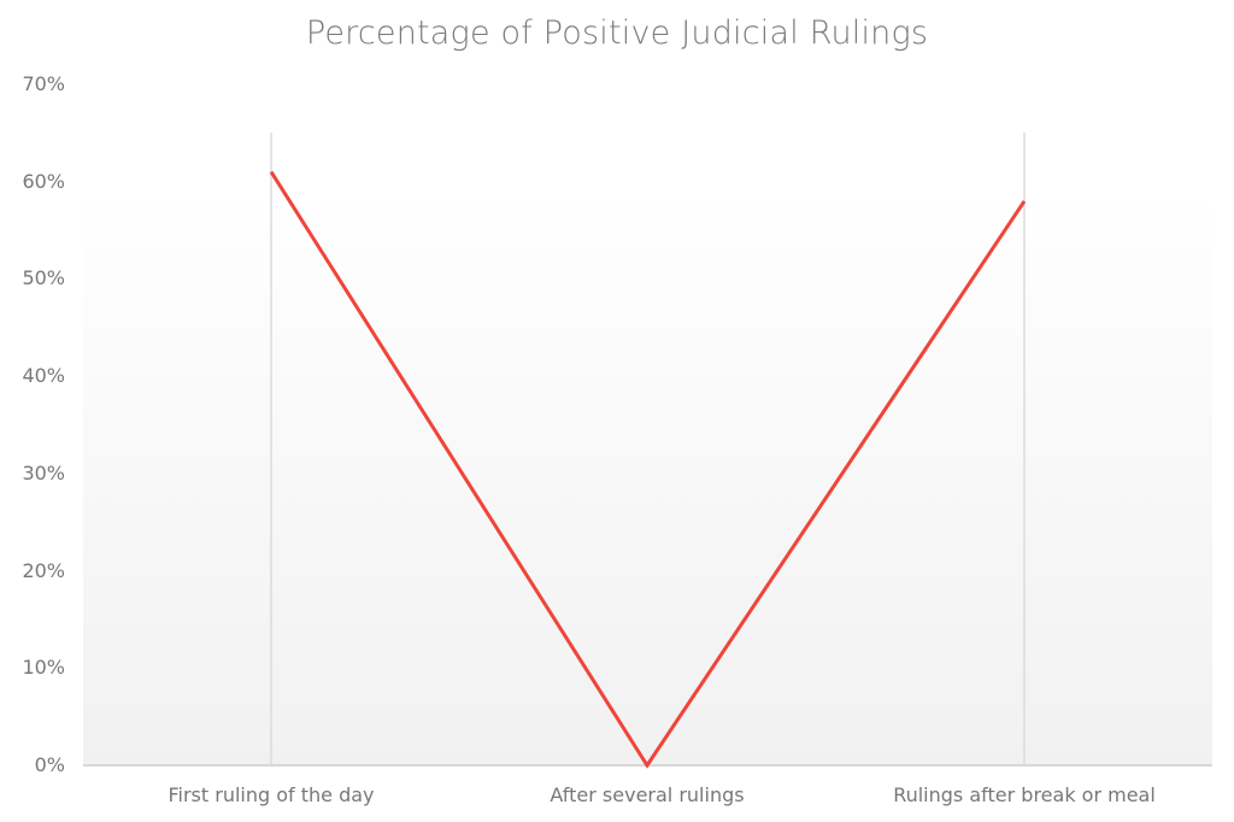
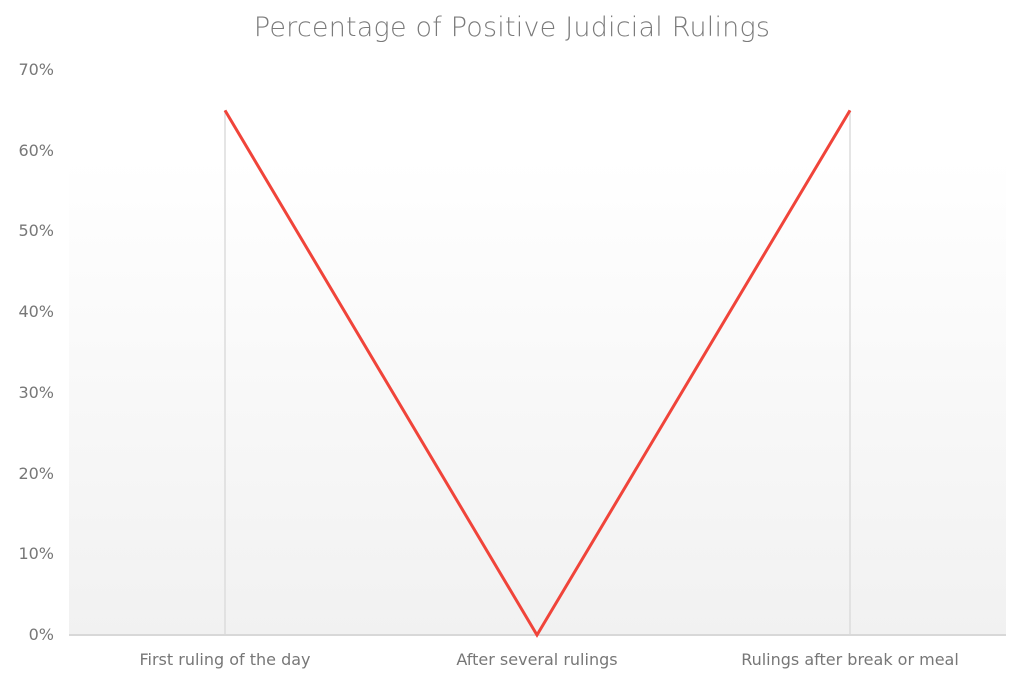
First ruling of the day: 61% -> 65%
Rulings after break or meal: 58% -> 65%
